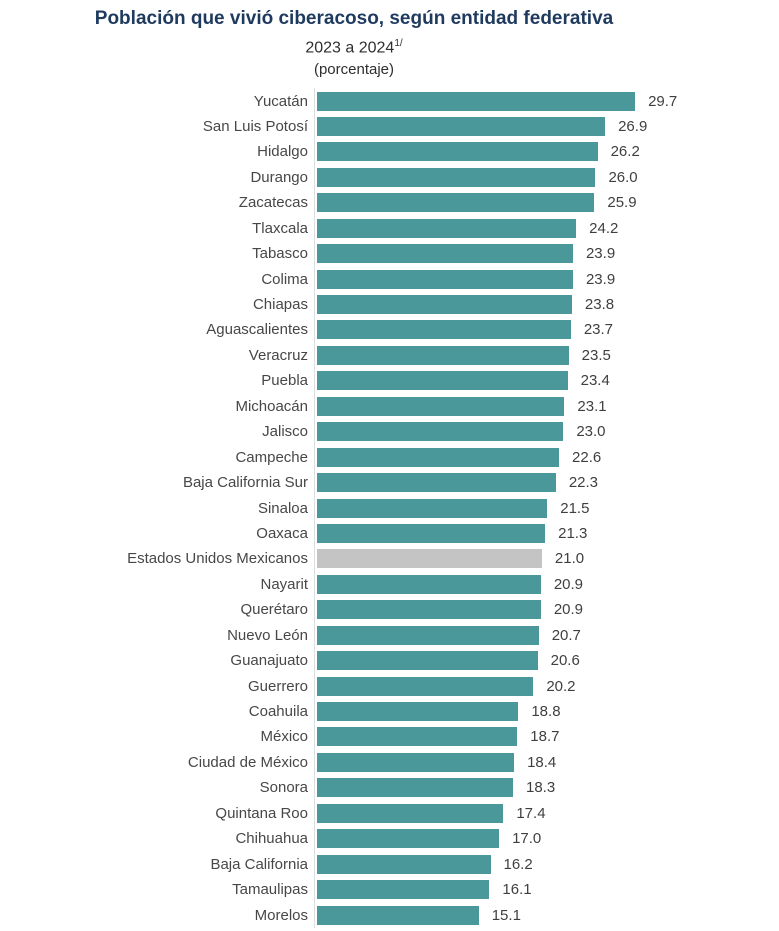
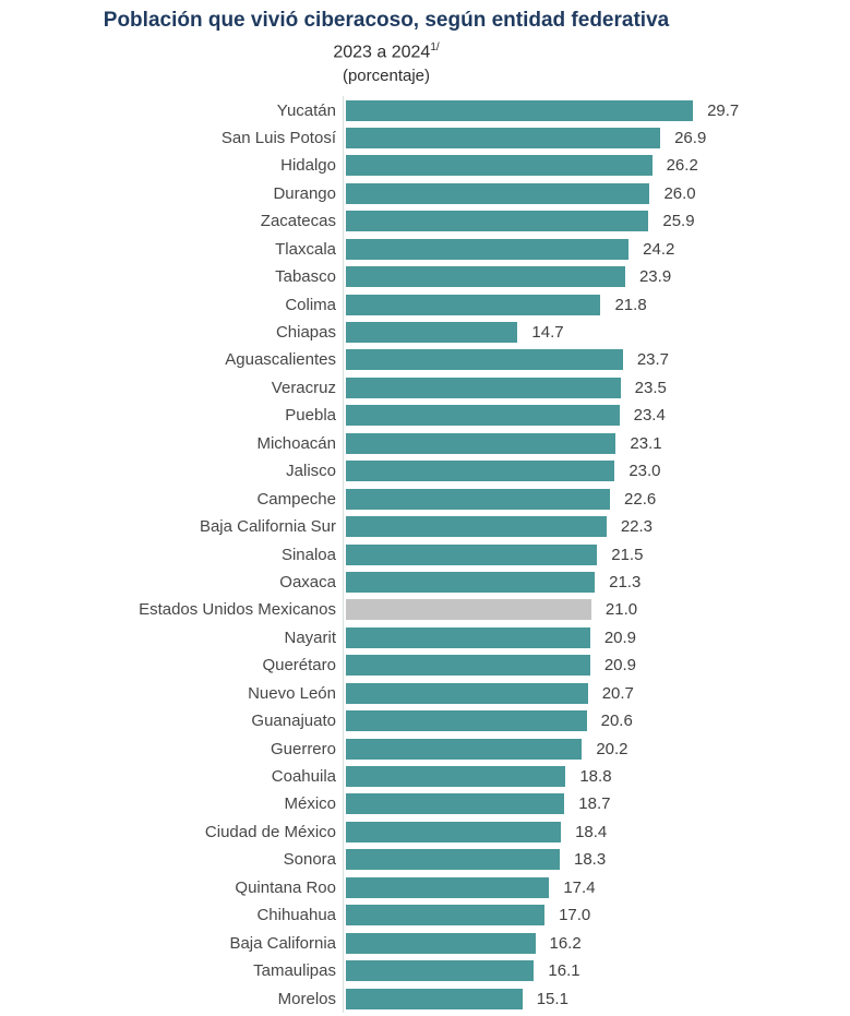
Colima: 23.9 -> 21.8
Chiapas: 23.8 -> 14.7
